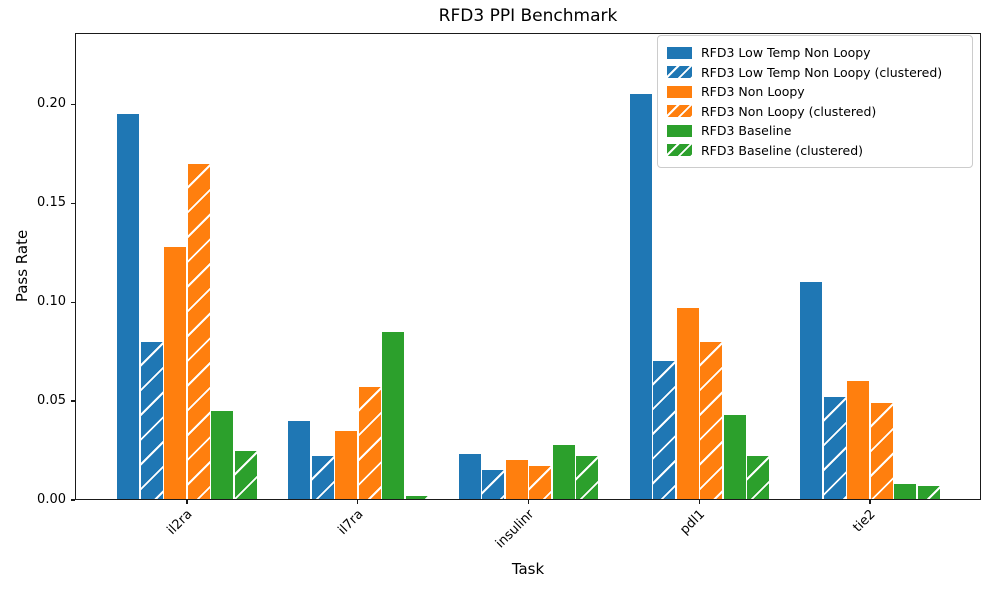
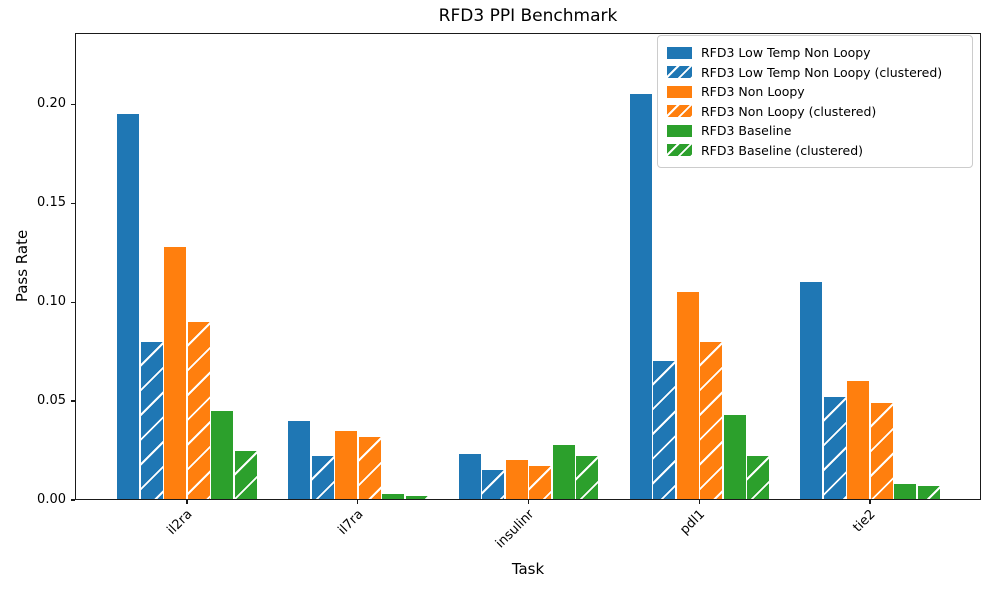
RFD3 Non Loopy (clustered)/il2ra: 0.170 -> 0.090
RFD3 Non Loopy (clustered)/il7ra: 0.057 -> 0.032
RFD3 Baseline/il7ra: 0.085 -> 0.003
RFD3 Non Loopy/pdl1: 0.097 -> 0.105
